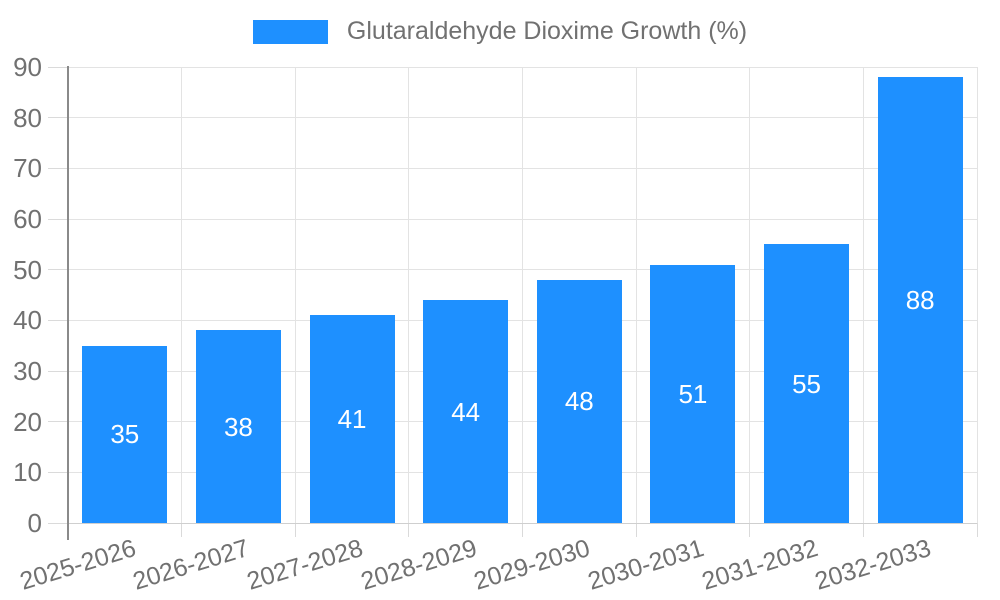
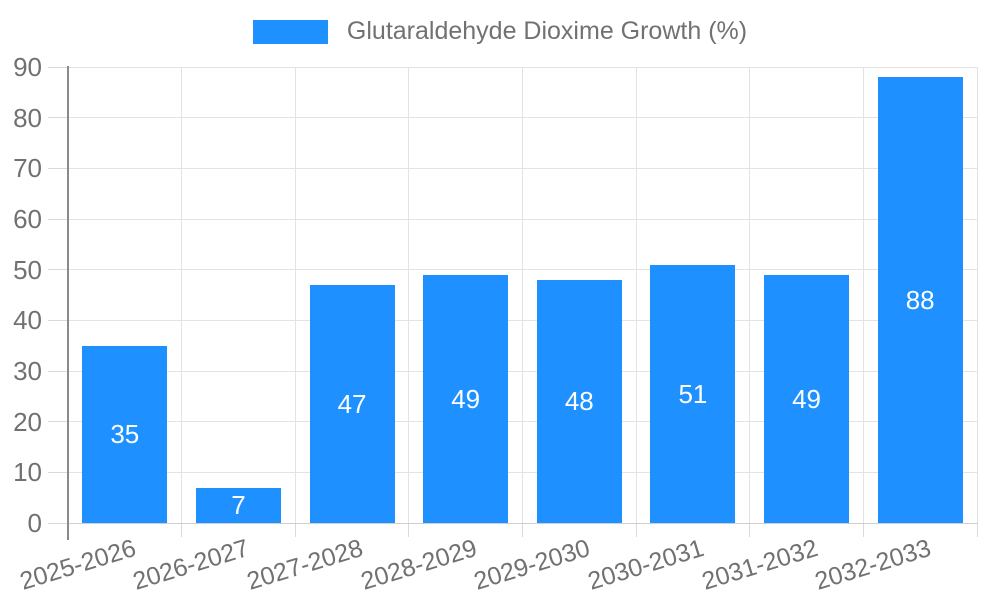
2026-2027: 38 -> 7
2027-2028: 41 -> 47
2028-2029: 44 -> 49
2031-2032: 55 -> 49
